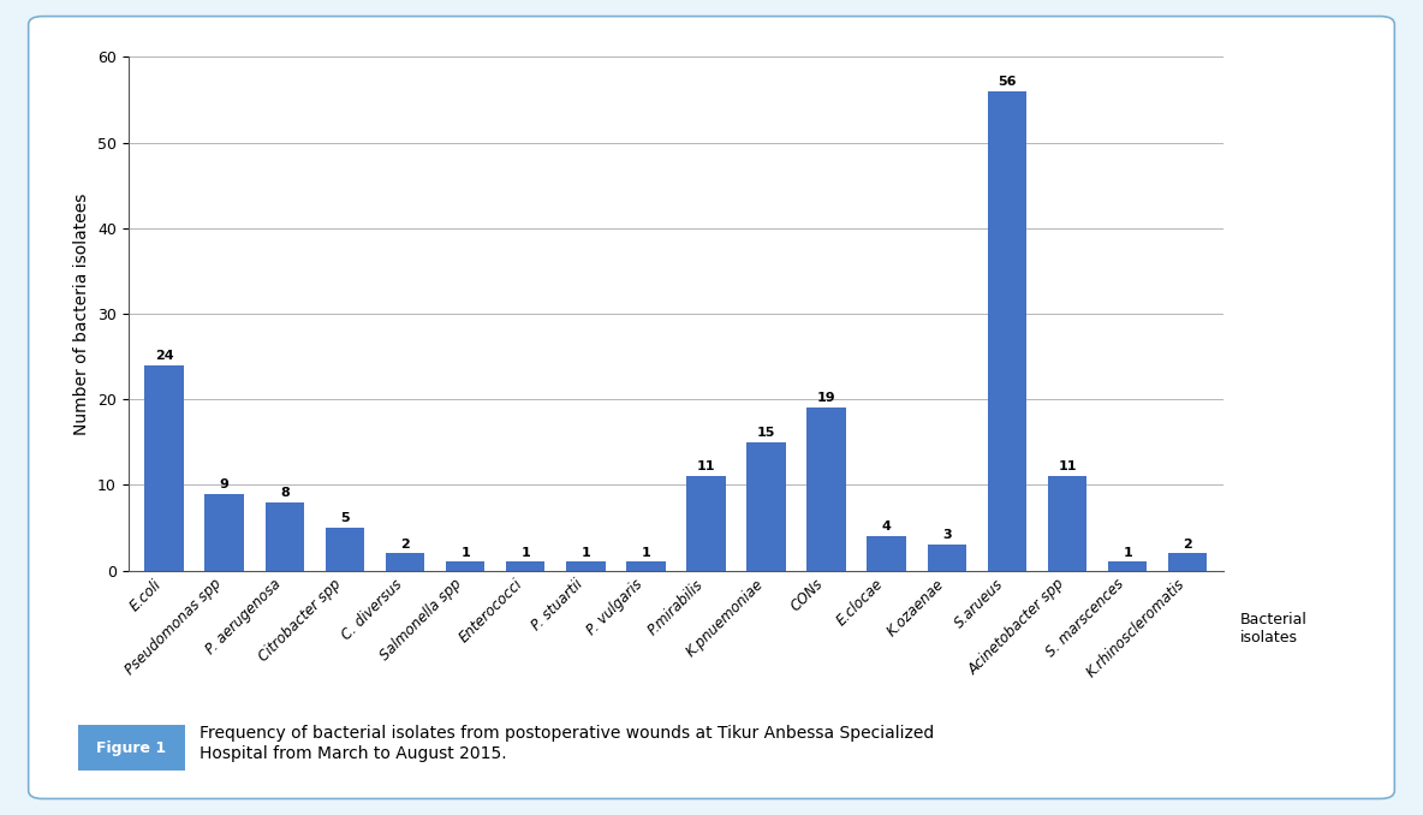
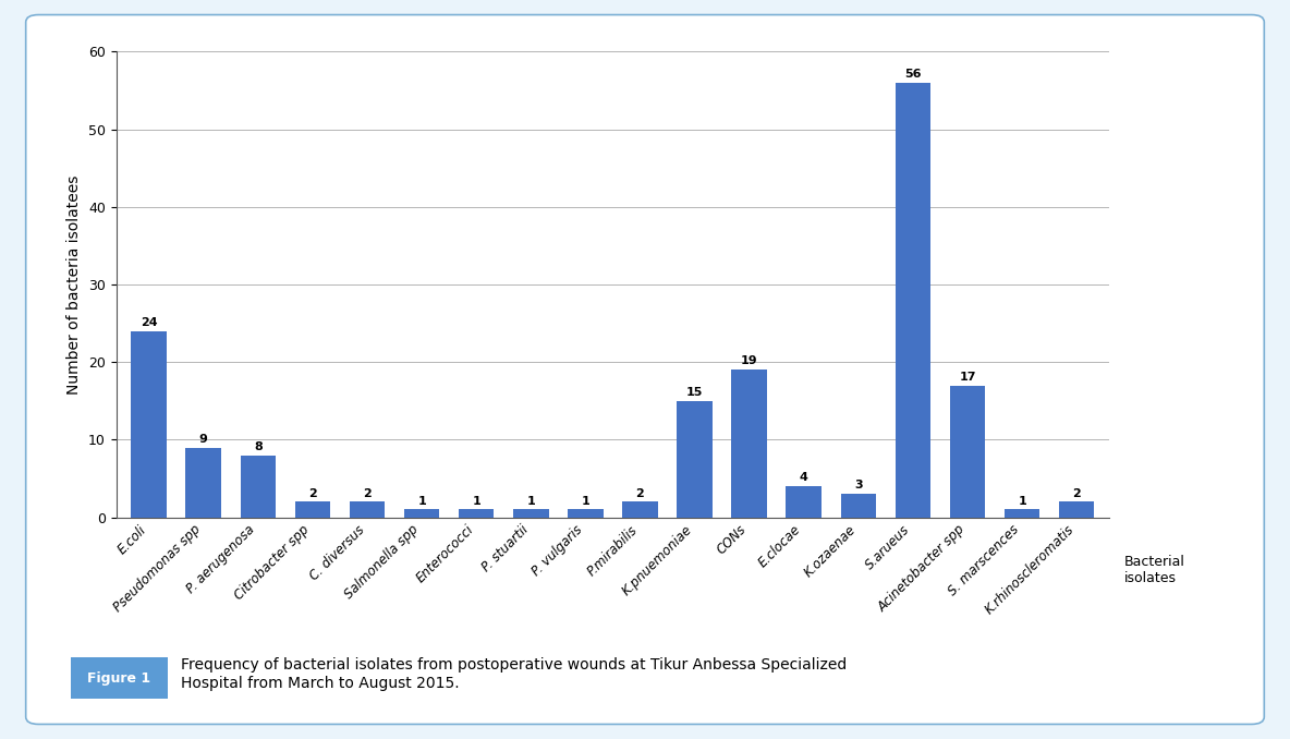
Citrobacter spp: 5 -> 2
P.mirabilis: 11 -> 2
Acinetobacter spp: 11 -> 17
